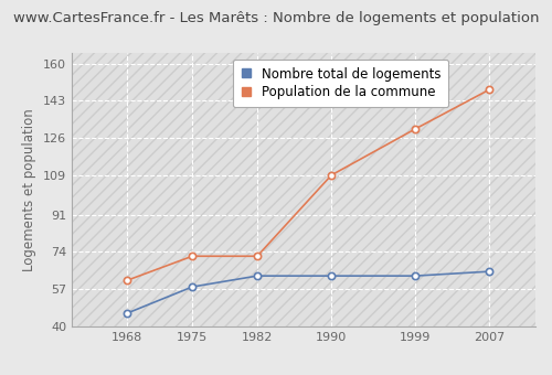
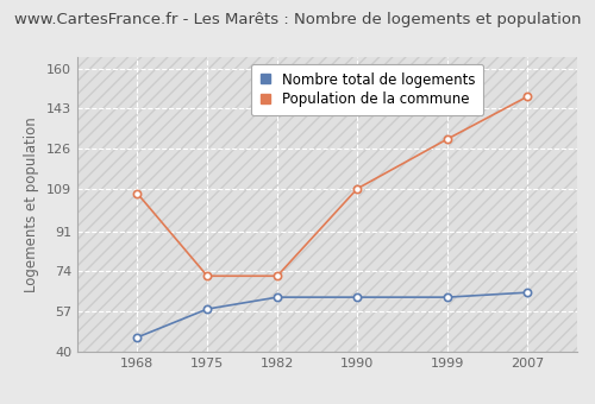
Population de la commune/1968: 61 -> 107
